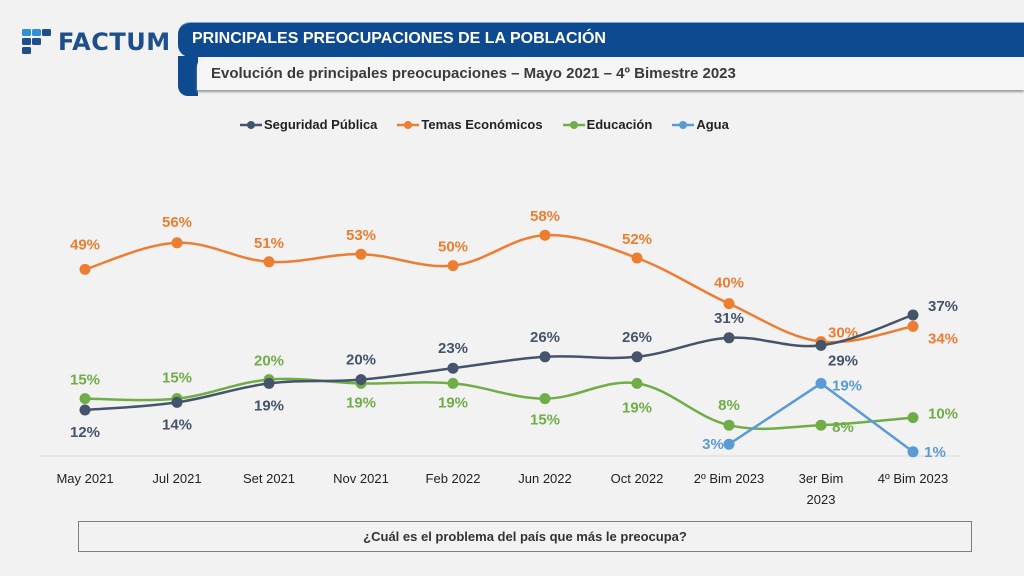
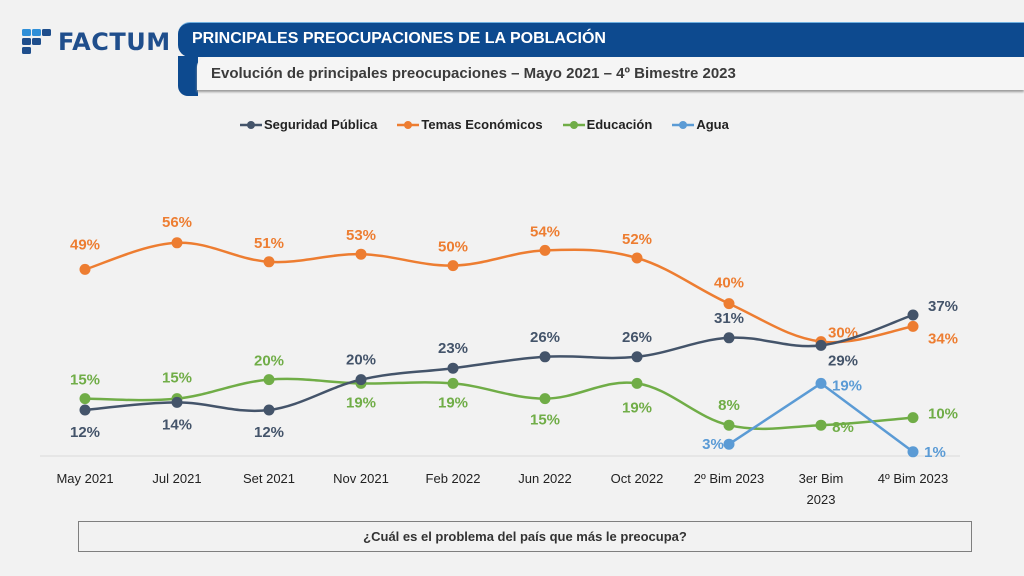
Seguridad Pública/Set 2021: 19% -> 12%
Temas Económicos/Jun 2022: 58% -> 54%
